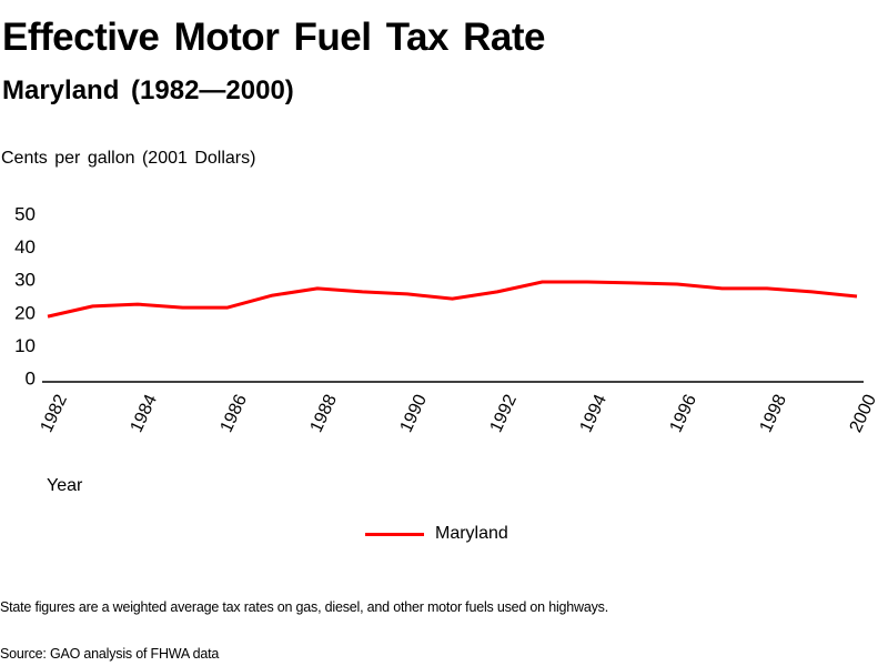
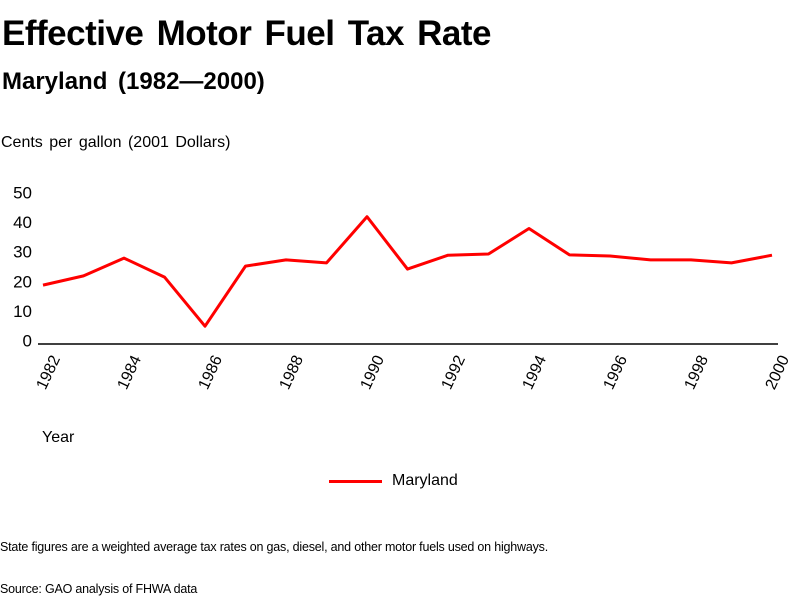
1984: 23 -> 28
1986: 22 -> 5
1990: 26 -> 42
1992: 26 -> 29
1994: 29 -> 38
2000: 25 -> 29
